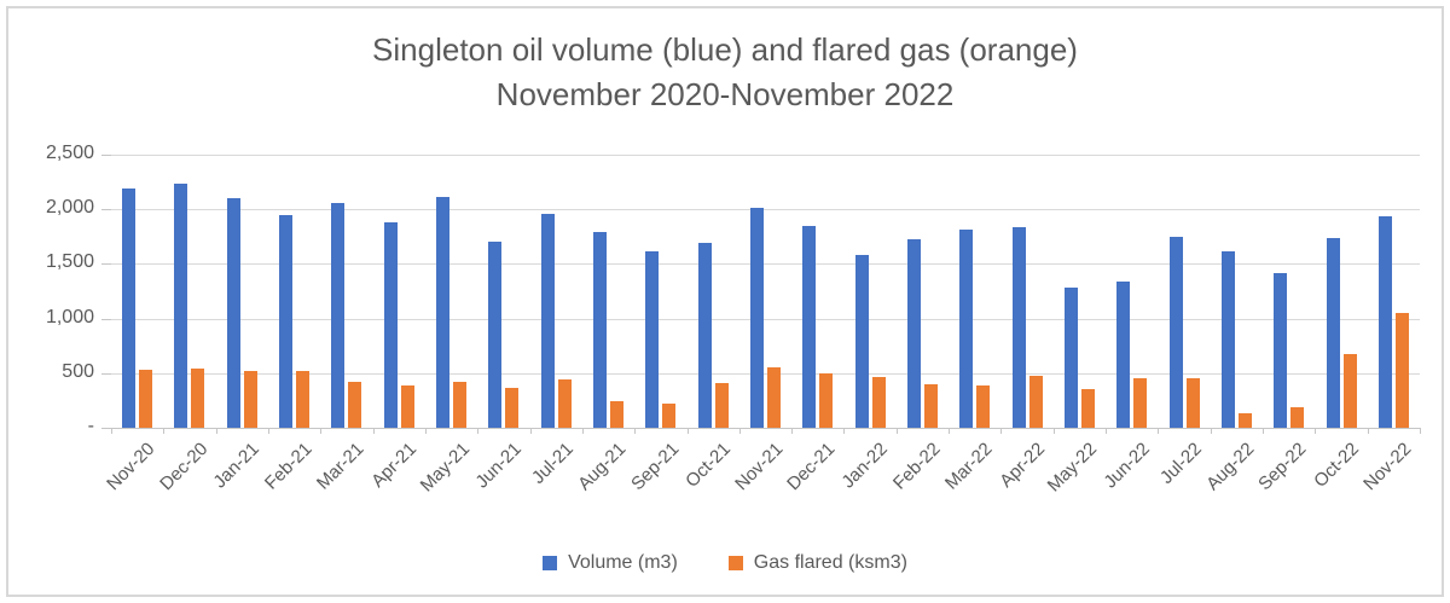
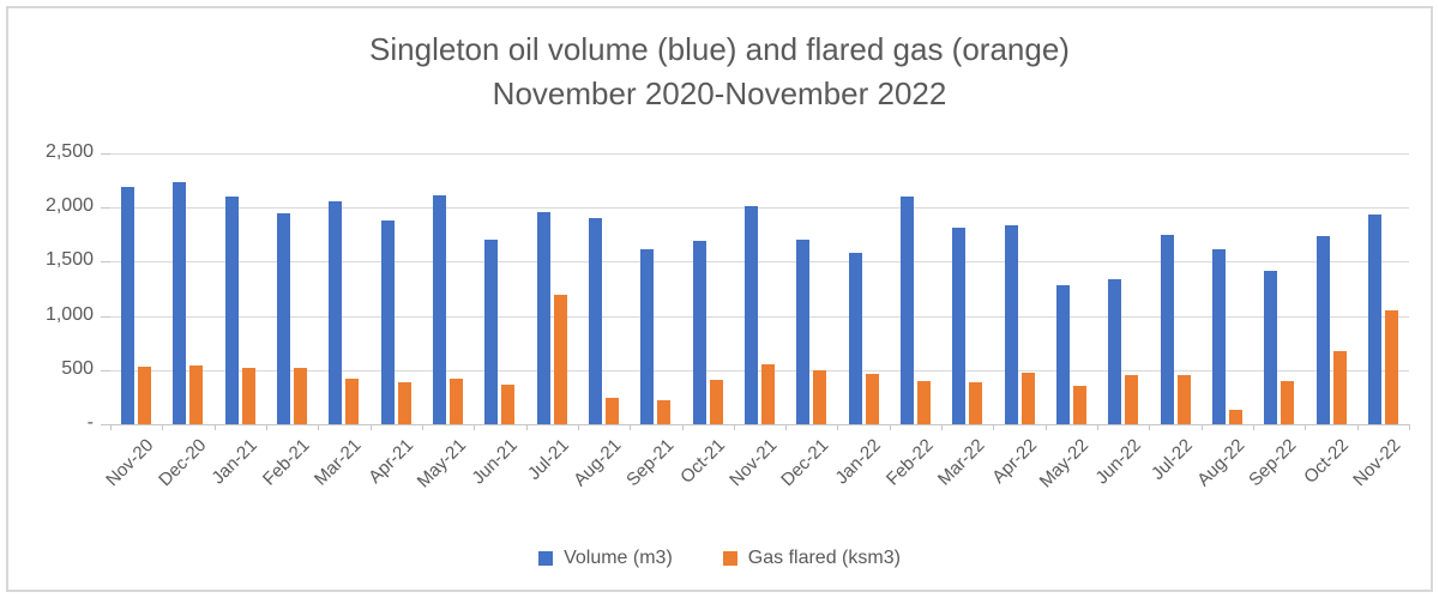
Gas flared (ksm3)/Jul-21: 400 -> 1200
Volume (m3)/Aug-21: 1800 -> 1900
Volume (m3)/Dec-21: 1800 -> 1700
Volume (m3)/Feb-22: 1700 -> 2100
Gas flared (ksm3)/Sep-22: 200 -> 400
